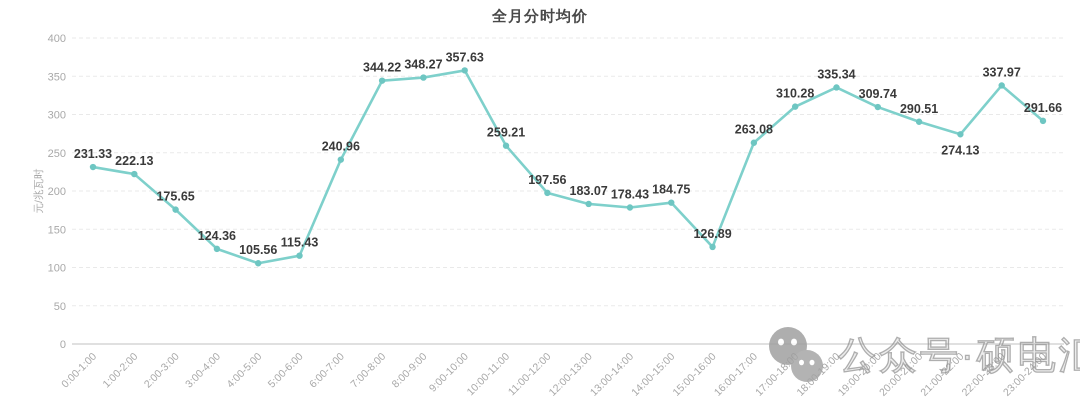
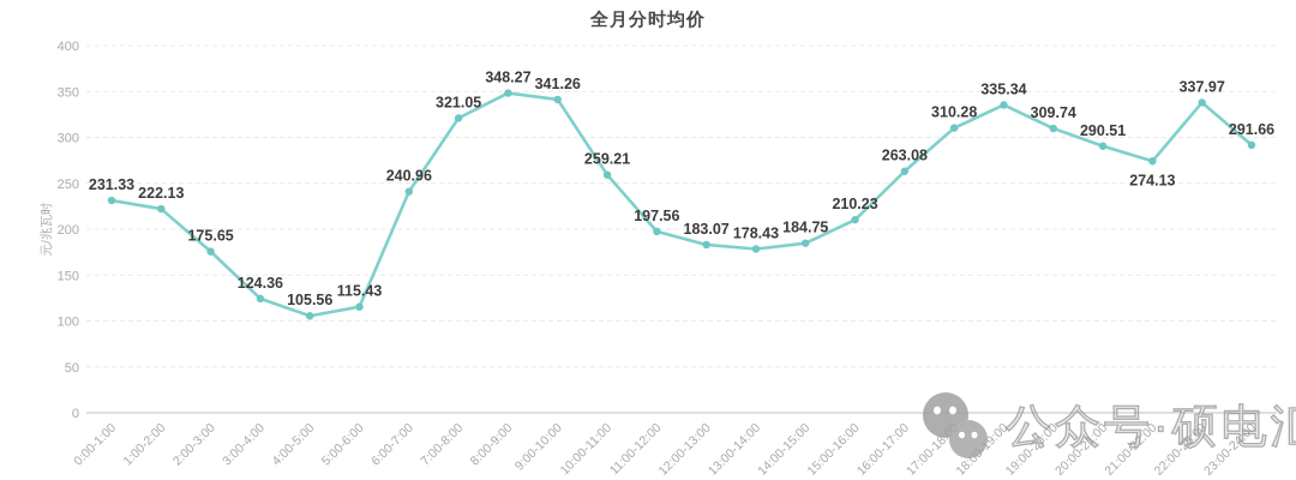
7:00-8:00: 344.22 -> 321.05
9:00-10:00: 357.63 -> 341.26
15:00-16:00: 126.89 -> 210.23
